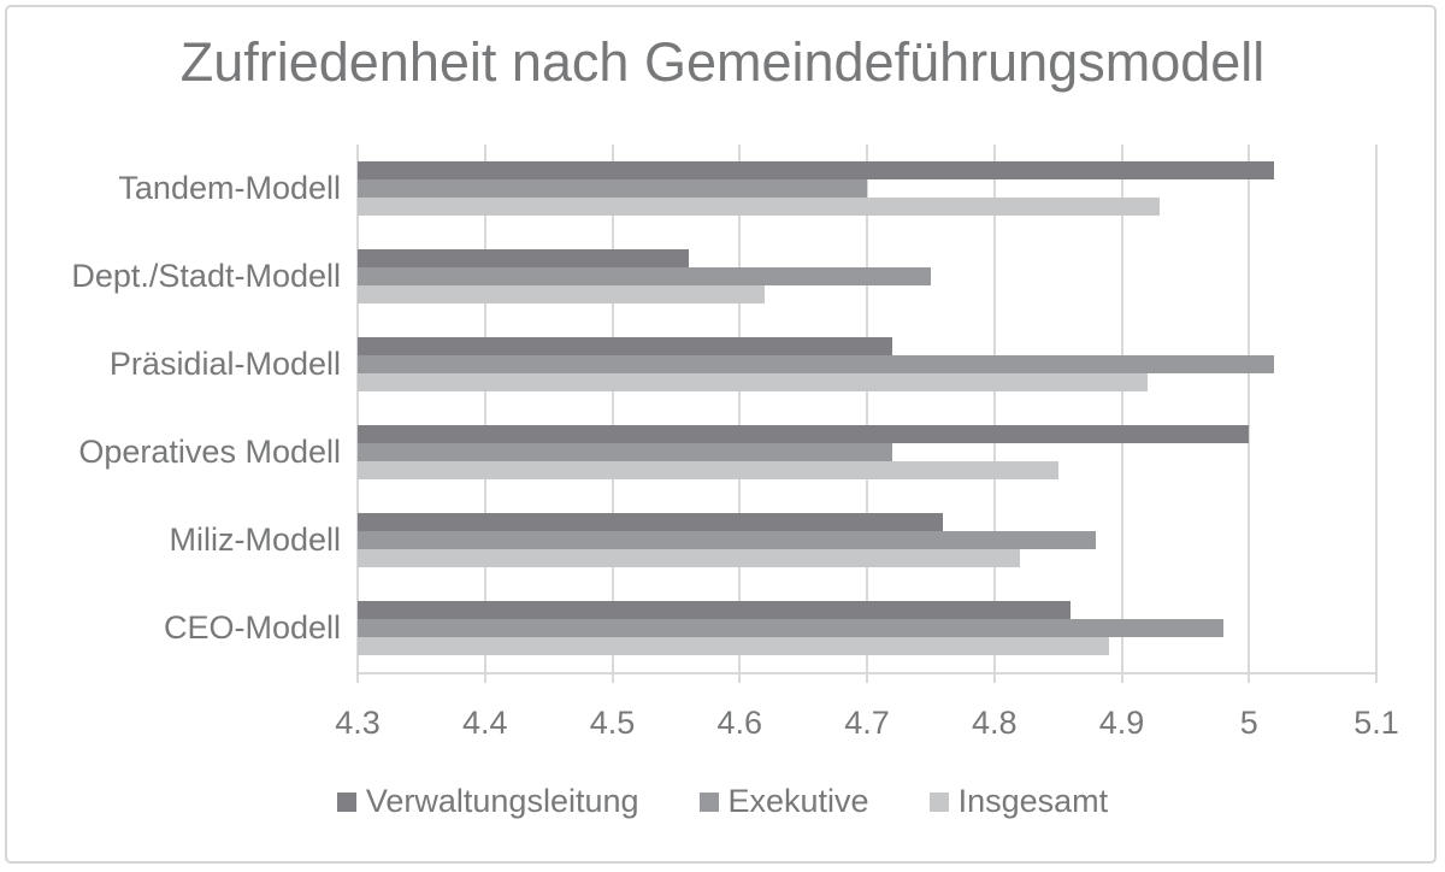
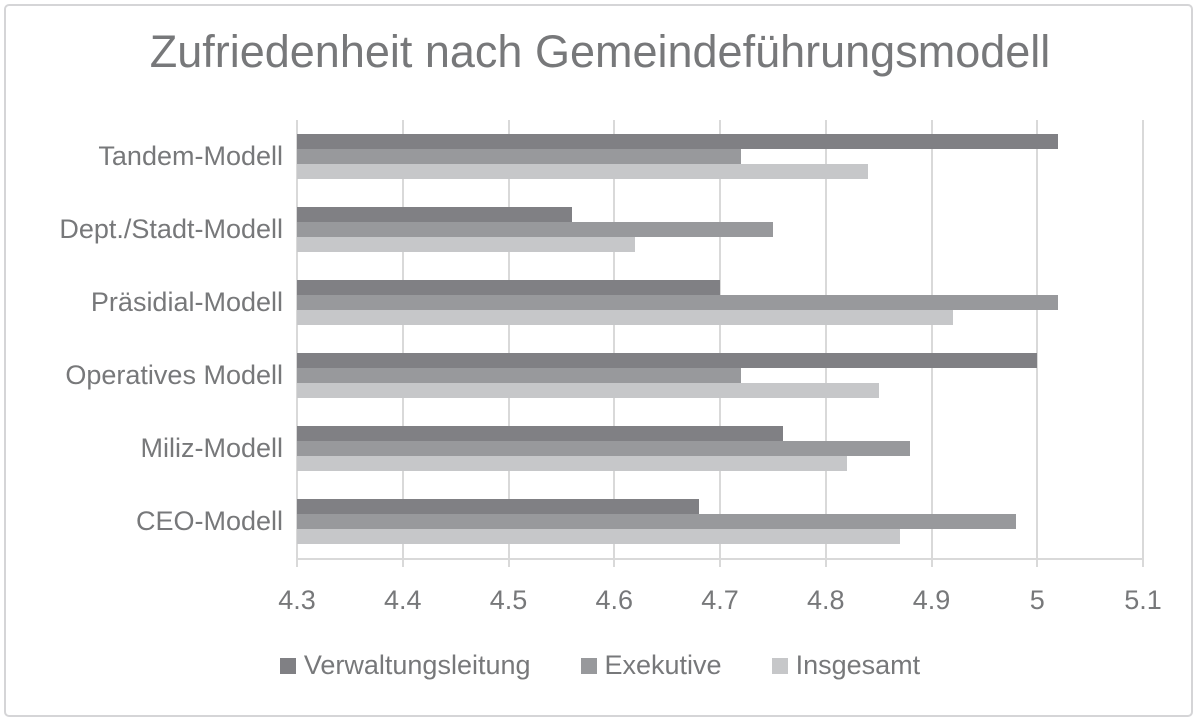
Exekutive/Tandem-Modell: 4.70 -> 4.72
Insgesamt/Tandem-Modell: 4.93 -> 4.84
Verwaltungsleitung/Präsidial-Modell: 4.72 -> 4.70
Verwaltungsleitung/CEO-Modell: 4.86 -> 4.68
Insgesamt/CEO-Modell: 4.89 -> 4.87
